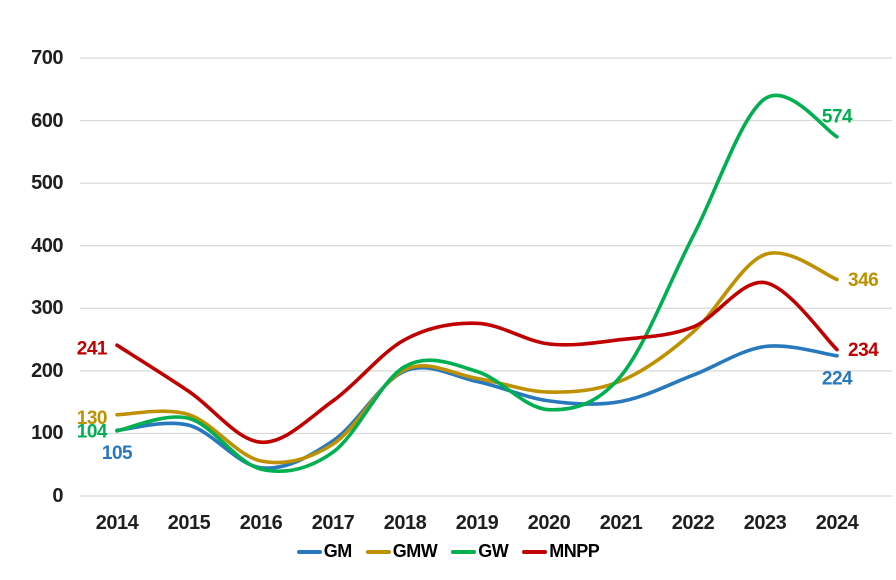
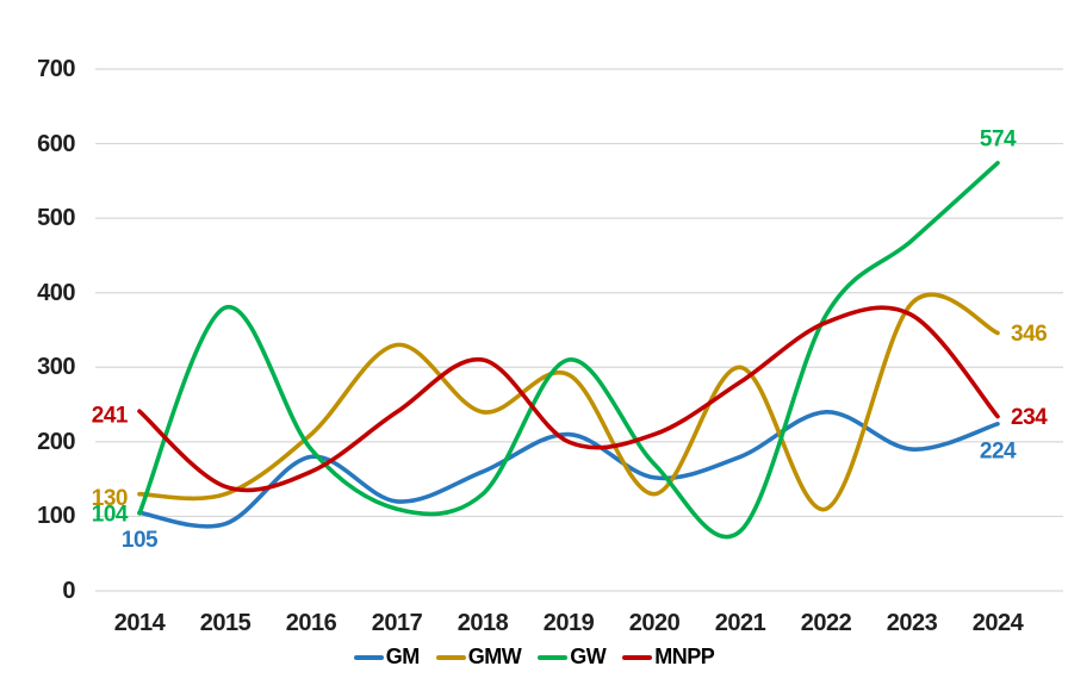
GM/2015: 110 -> 90
GW/2015: 120 -> 380
MNPP/2015: 170 -> 140
GM/2016: 40 -> 180
GMW/2016: 60 -> 210
GW/2016: 40 -> 190
MNPP/2016: 90 -> 160
GM/2017: 90 -> 120
GMW/2017: 80 -> 330
GW/2017: 70 -> 110
MNPP/2017: 150 -> 240
GM/2018: 200 -> 160
GMW/2018: 200 -> 240
GW/2018: 210 -> 130
MNPP/2018: 250 -> 310
GM/2019: 180 -> 210
GMW/2019: 190 -> 290
GW/2019: 200 -> 310
MNPP/2019: 280 -> 200
GMW/2020: 170 -> 130
GW/2020: 140 -> 170
MNPP/2020: 240 -> 210
GM/2021: 150 -> 180
GMW/2021: 180 -> 300
GW/2021: 190 -> 80
MNPP/2021: 250 -> 280
GM/2022: 190 -> 240
GMW/2022: 260 -> 110
GW/2022: 420 -> 370
MNPP/2022: 270 -> 360
GM/2023: 240 -> 190
GW/2023: 640 -> 470
MNPP/2023: 340 -> 370
